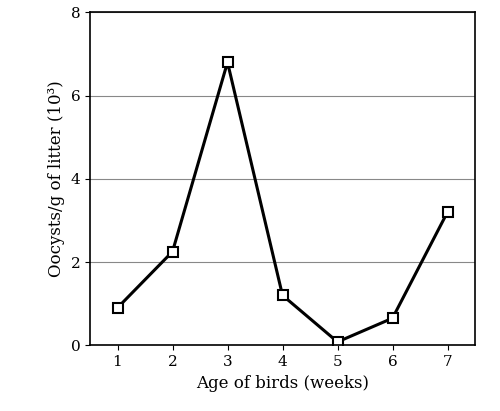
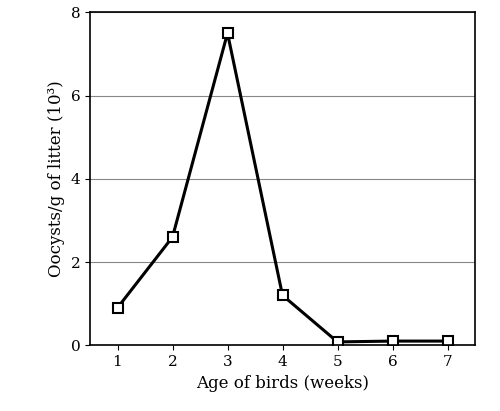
2: 2.25 -> 2.60
3: 6.80 -> 7.50
6: 0.65 -> 0.10
7: 3.20 -> 0.10
